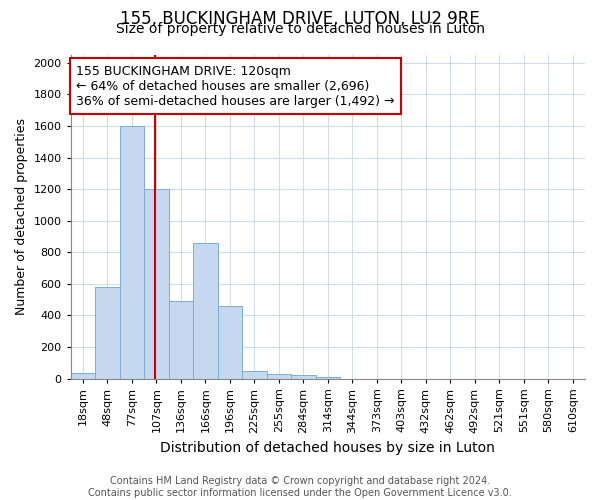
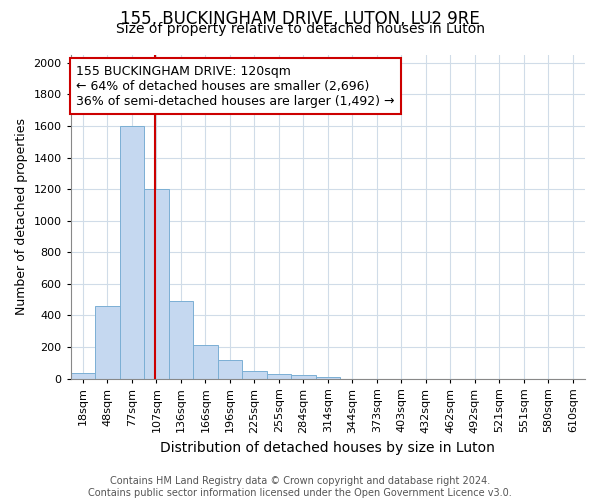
48sqm: 580 -> 460
166sqm: 860 -> 210
196sqm: 460 -> 120
